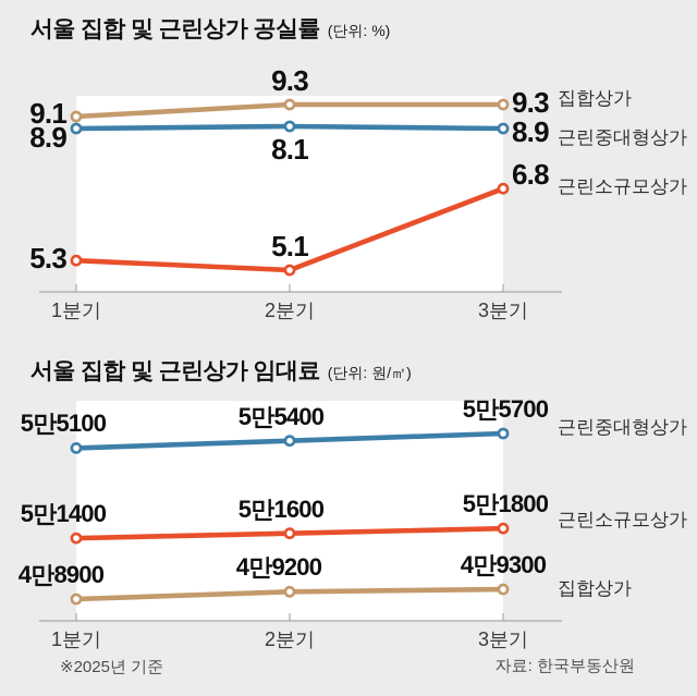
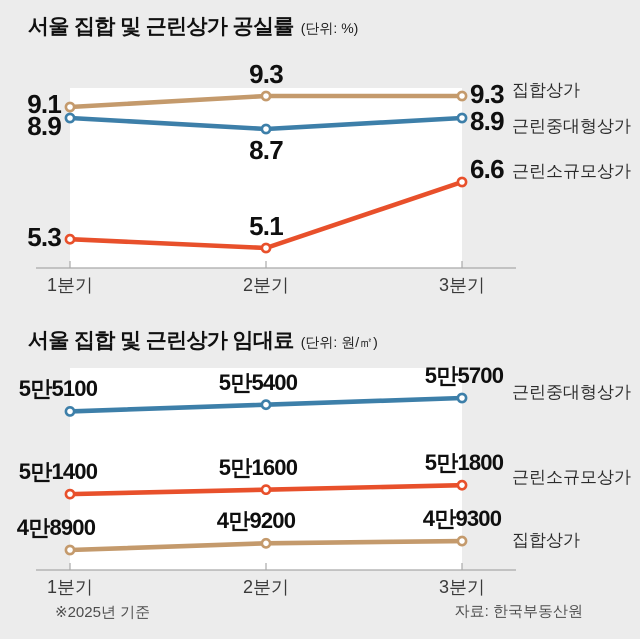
서울 집합 및 근린상가 공실률/근린중대형상가/2분기: 8.1 -> 8.7
서울 집합 및 근린상가 공실률/근린소규모상가/3분기: 6.8 -> 6.6
